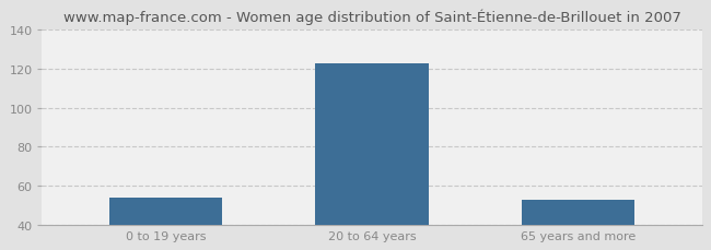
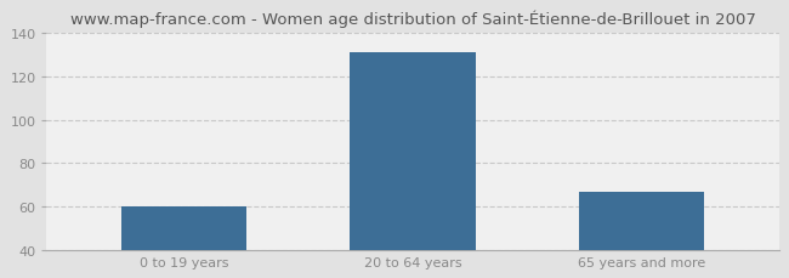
0 to 19 years: 54 -> 60
20 to 64 years: 123 -> 131
65 years and more: 53 -> 67
